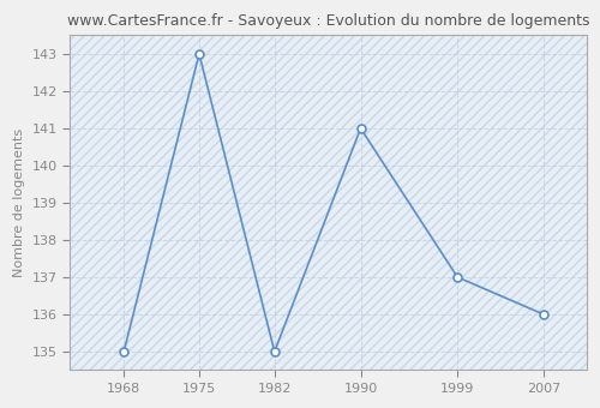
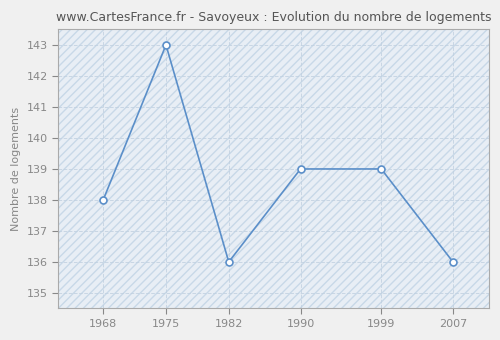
1968: 135 -> 138
1982: 135 -> 136
1990: 141 -> 139
1999: 137 -> 139
